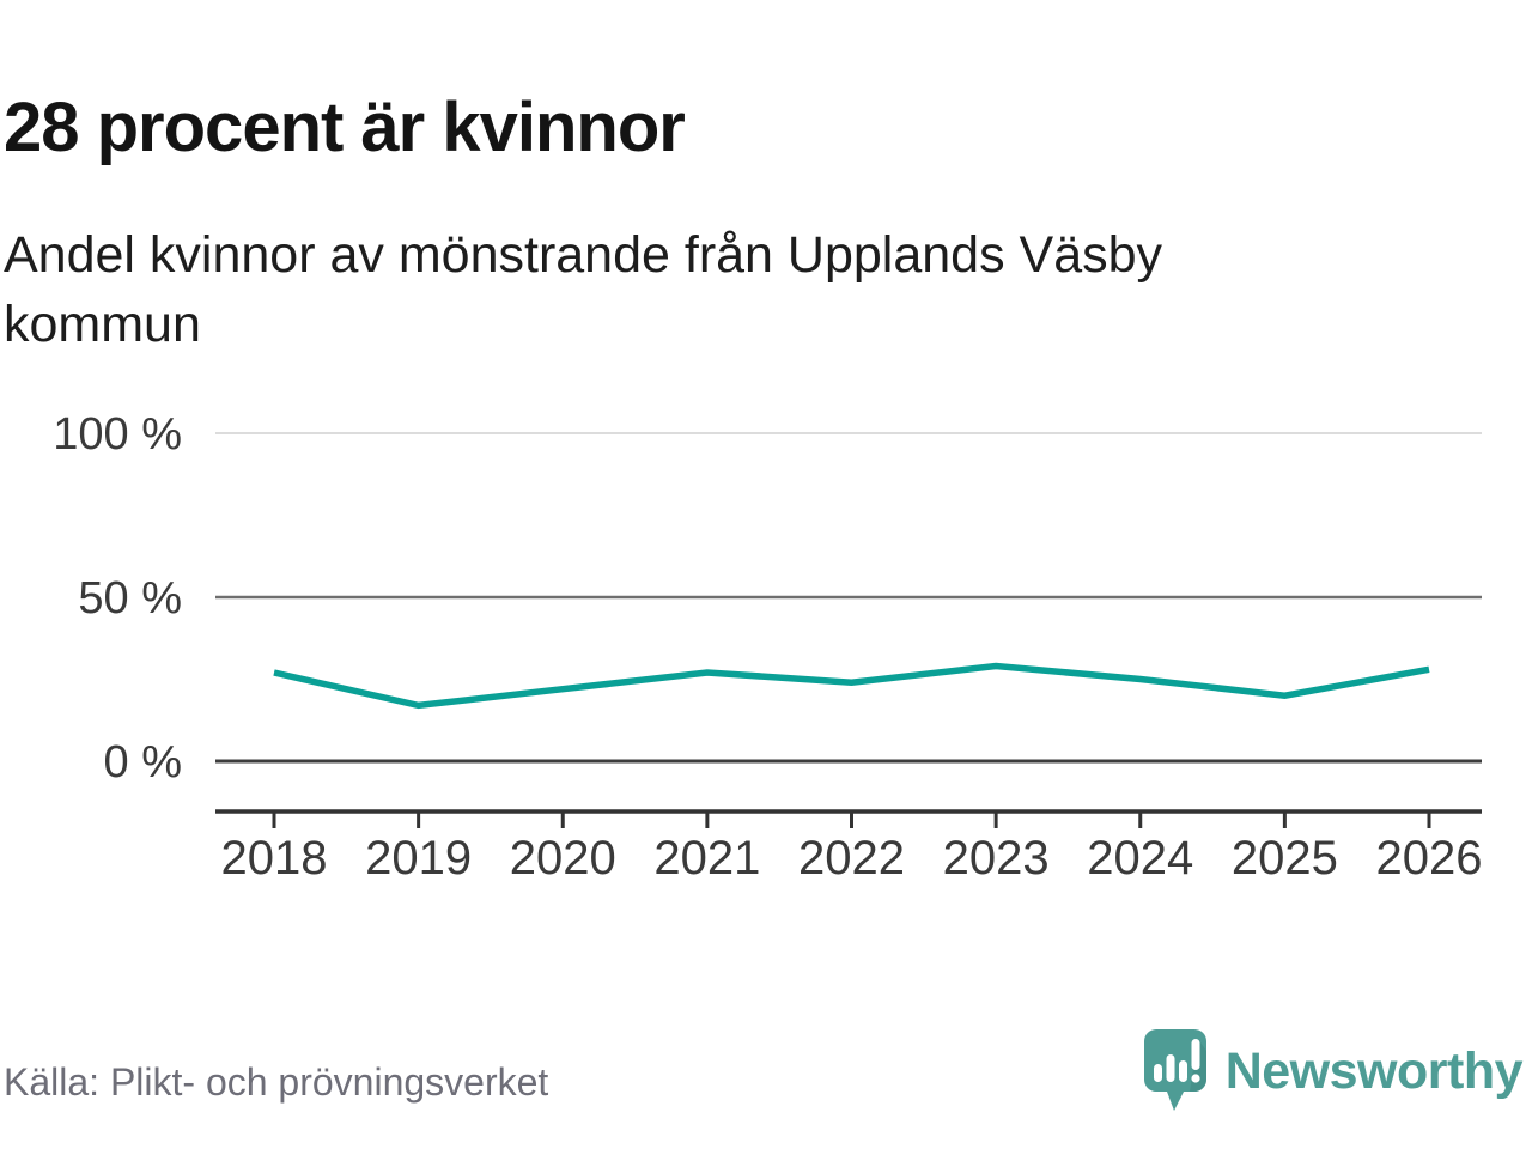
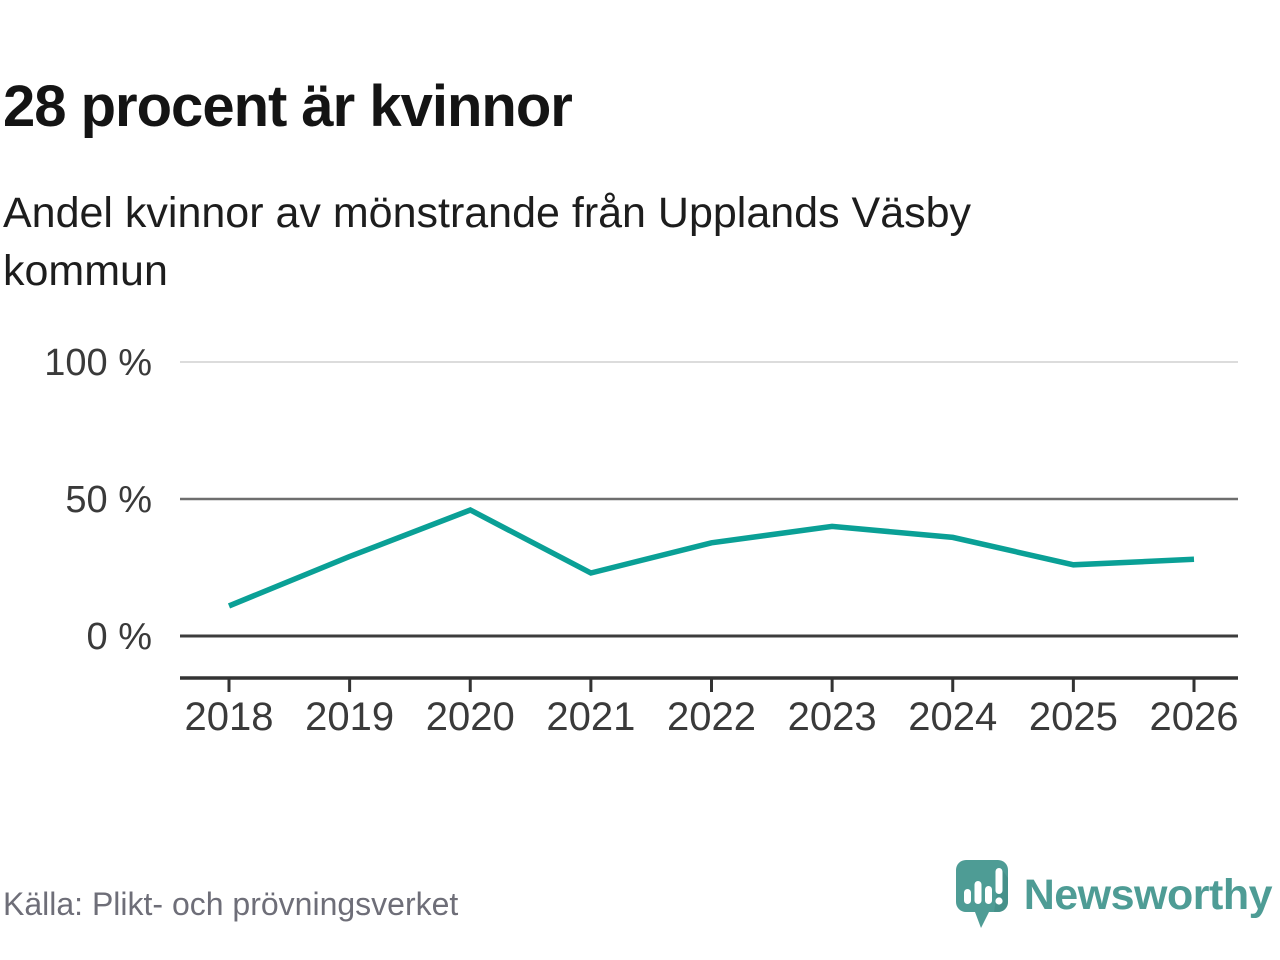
2018: 27% -> 11%
2019: 17% -> 29%
2020: 22% -> 46%
2021: 27% -> 23%
2022: 24% -> 34%
2023: 29% -> 40%
2024: 25% -> 36%
2025: 20% -> 26%
